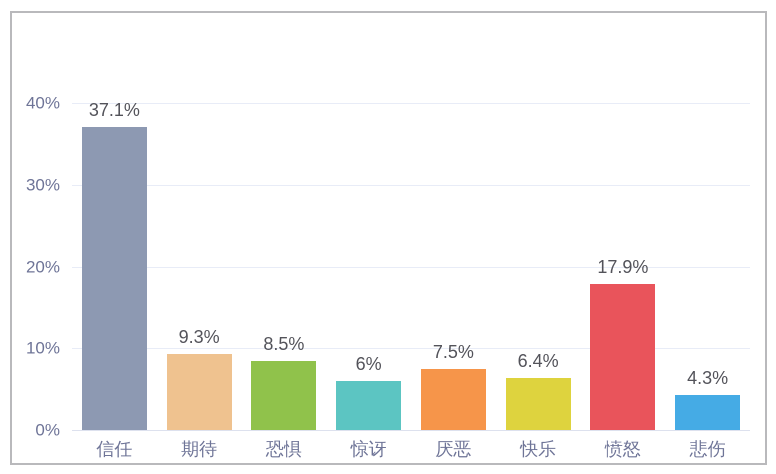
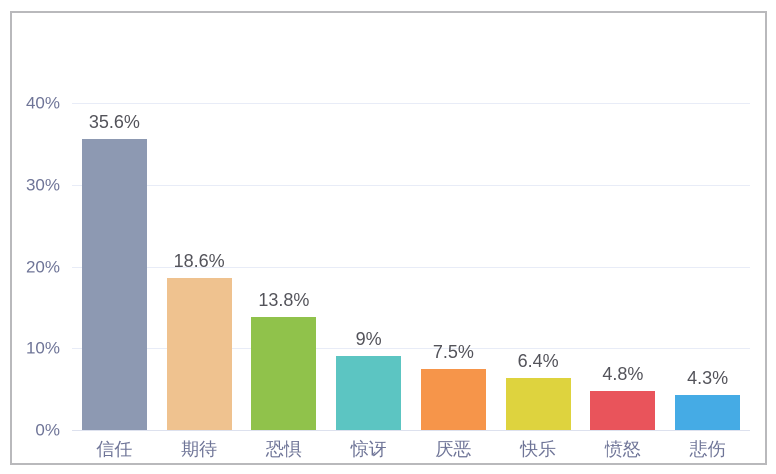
信任: 37.1% -> 35.6%
期待: 9.3% -> 18.6%
恐惧: 8.5% -> 13.8%
惊讶: 6% -> 9%
愤怒: 17.9% -> 4.8%
